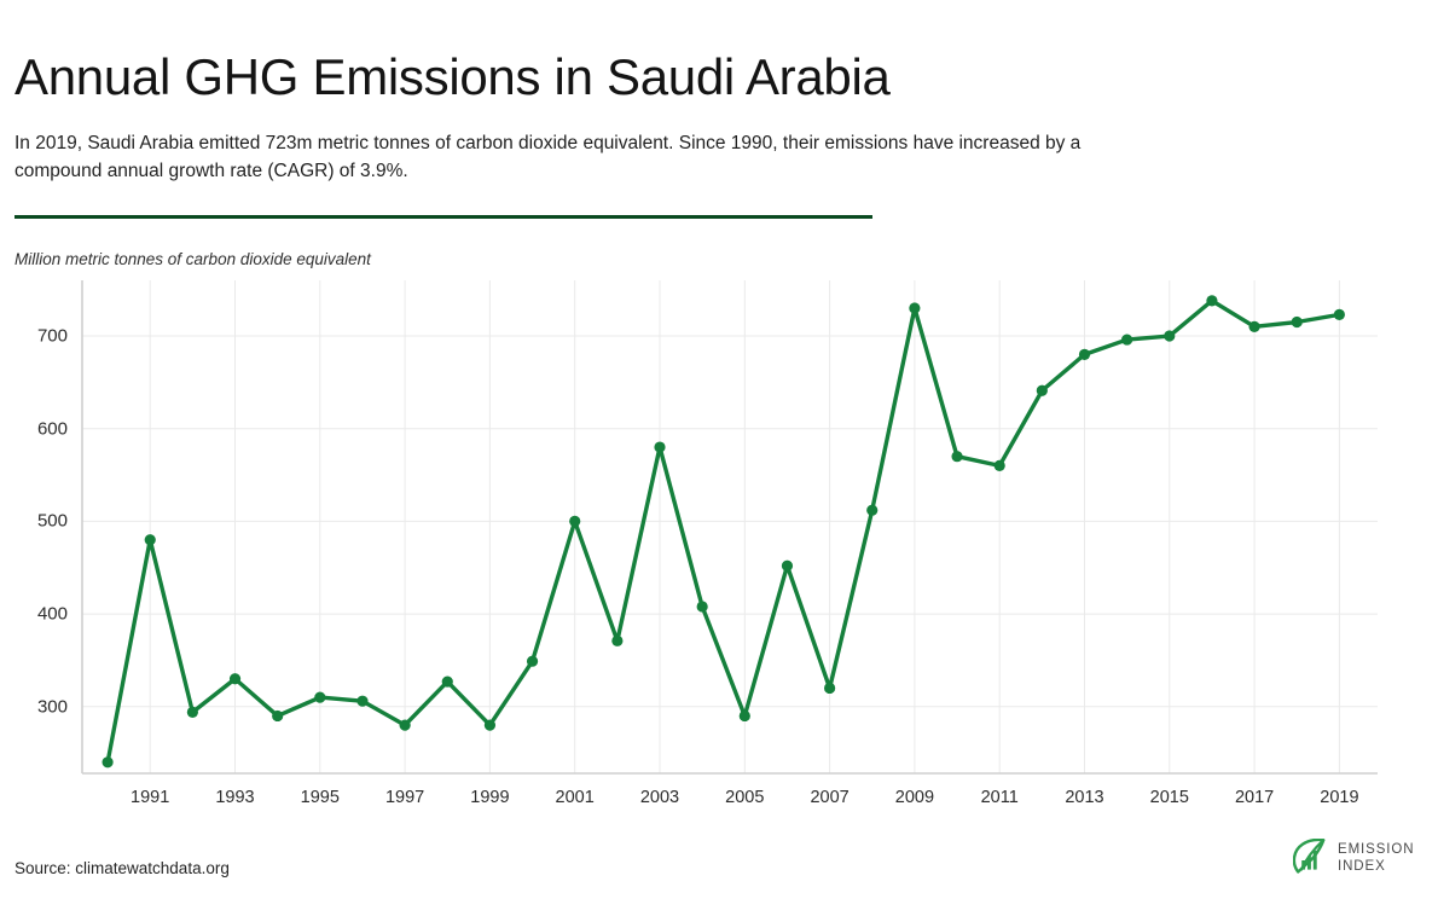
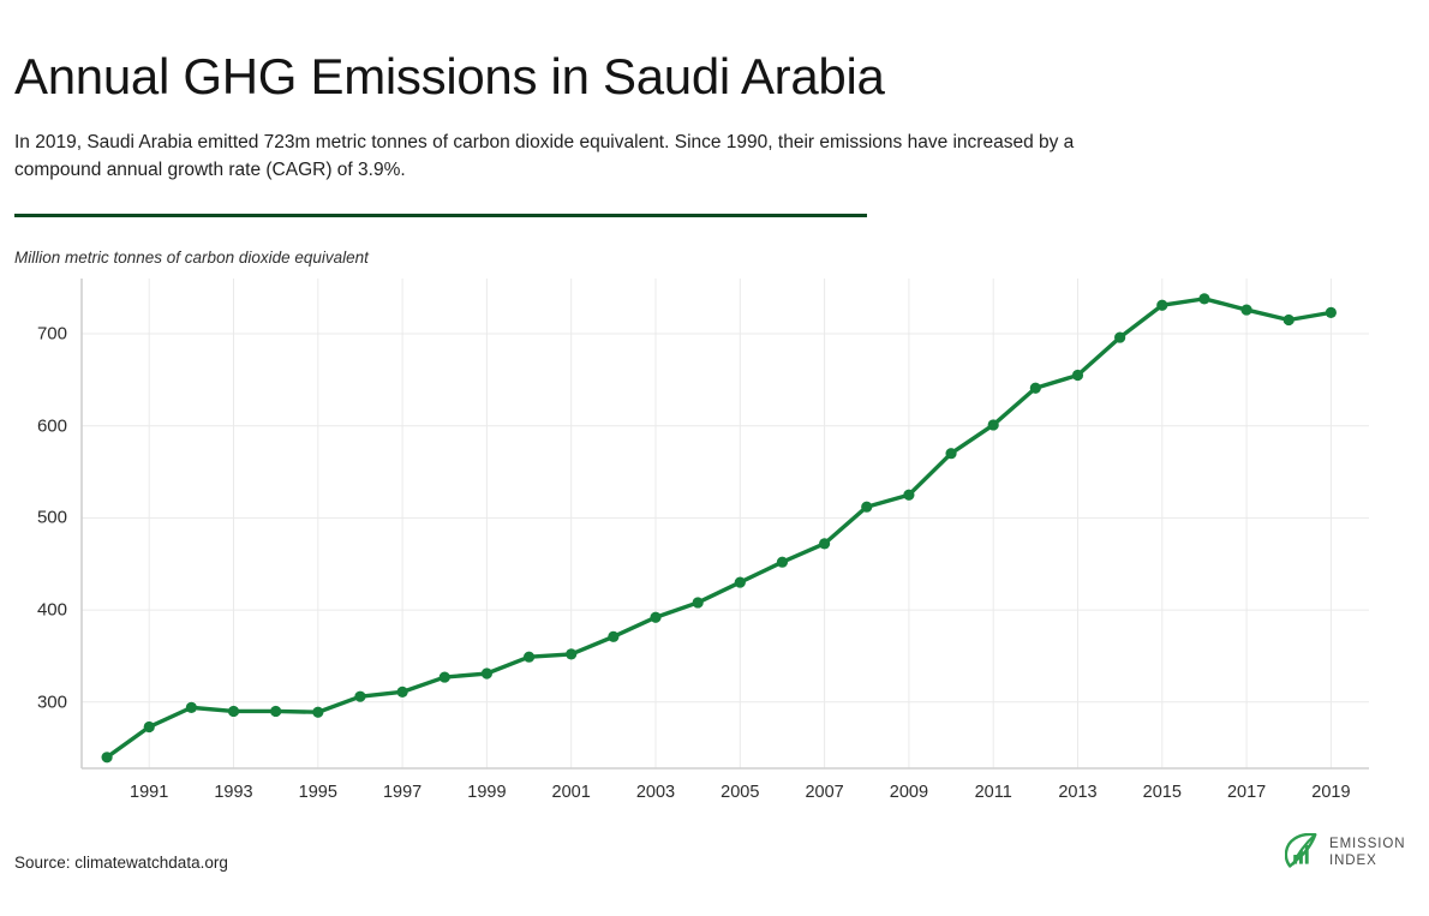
1991: 480 -> 270
1993: 330 -> 290
1995: 310 -> 290
1997: 280 -> 310
1999: 280 -> 330
2001: 500 -> 350
2003: 580 -> 390
2005: 290 -> 430
2007: 320 -> 470
2009: 730 -> 520
2011: 560 -> 600
2013: 680 -> 660
2015: 700 -> 730
2017: 710 -> 730
